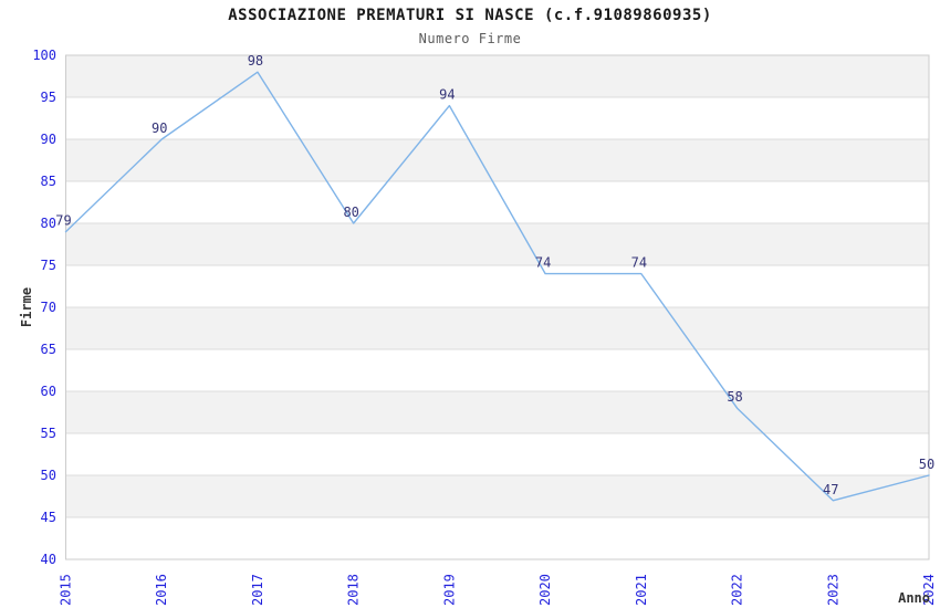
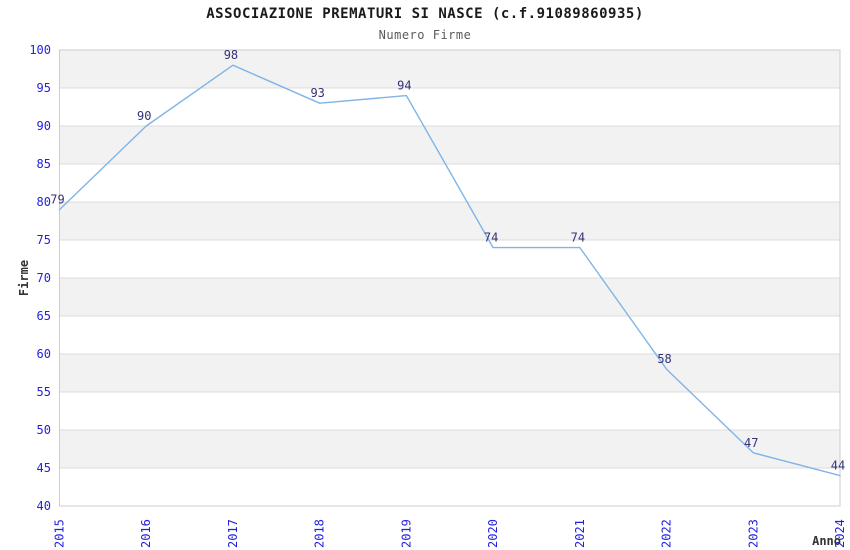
2018: 80 -> 93
2024: 50 -> 44
